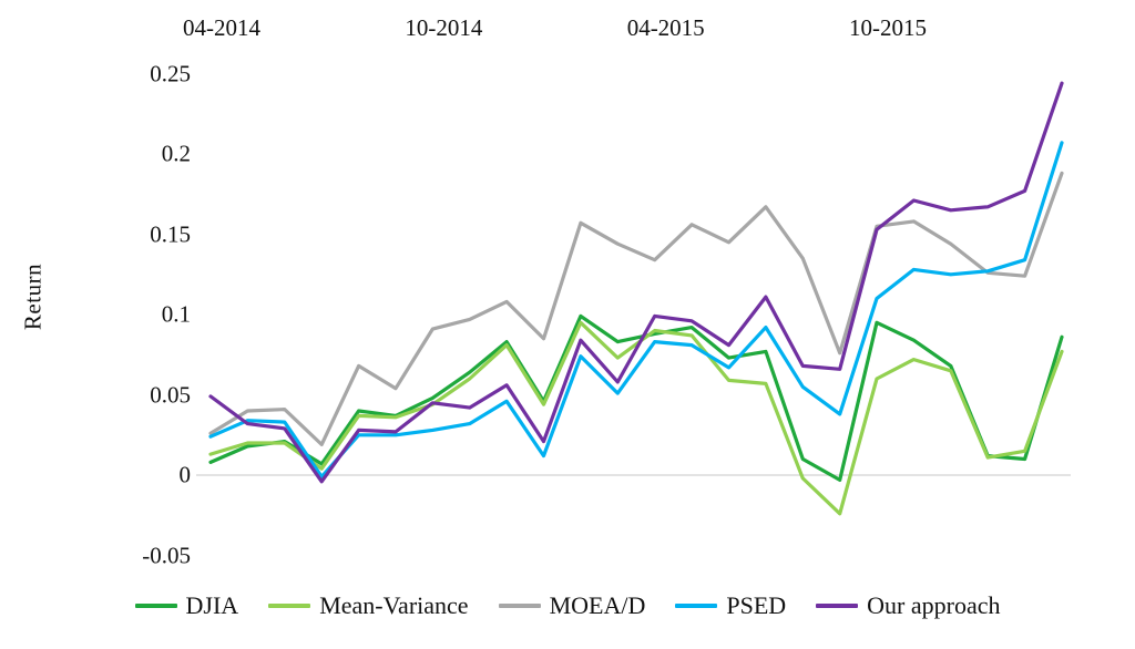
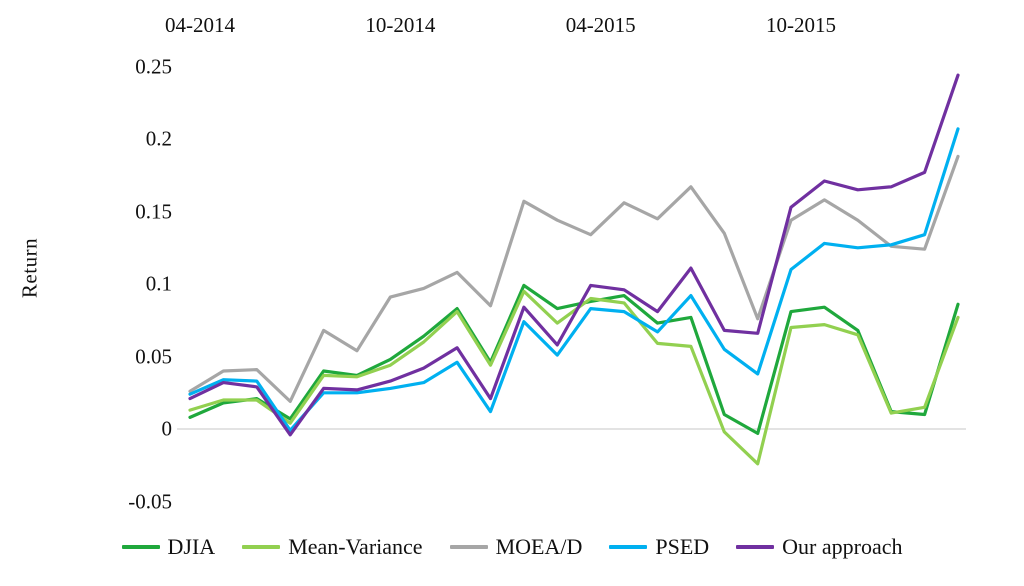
Our approach/04-2014: 0.049 -> 0.021
Our approach/10-2014: 0.045 -> 0.033
DJIA/10-2015: 0.095 -> 0.081
Mean-Variance/10-2015: 0.060 -> 0.070
MOEA/D/10-2015: 0.155 -> 0.144
